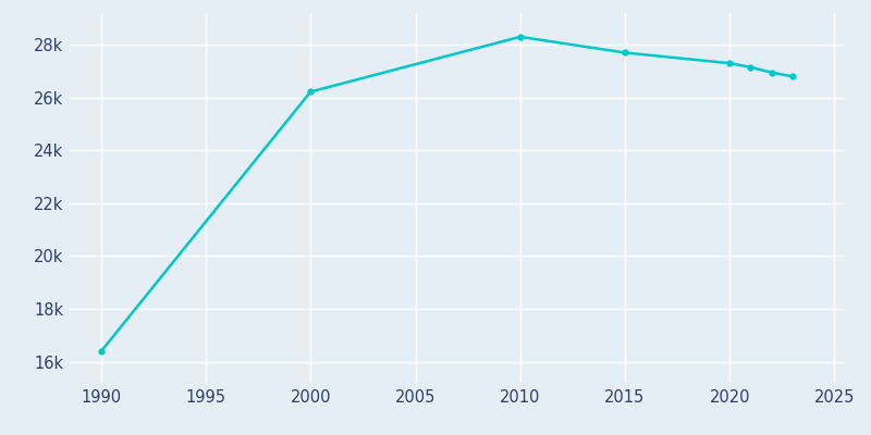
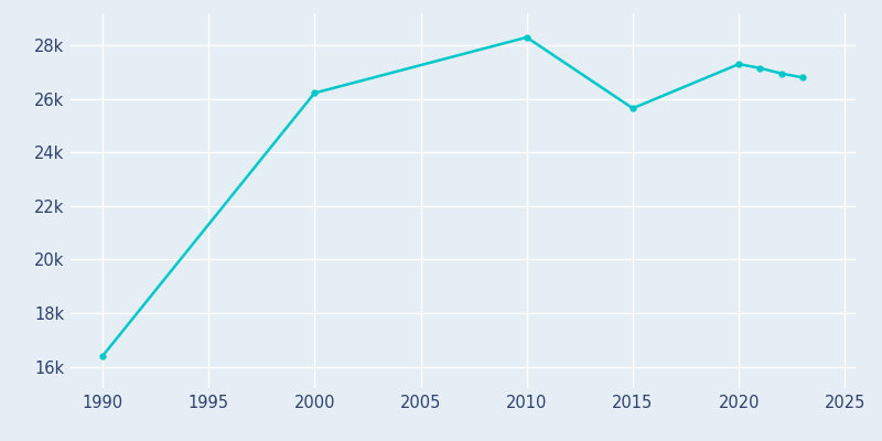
2015: 27.70k -> 25.65k
